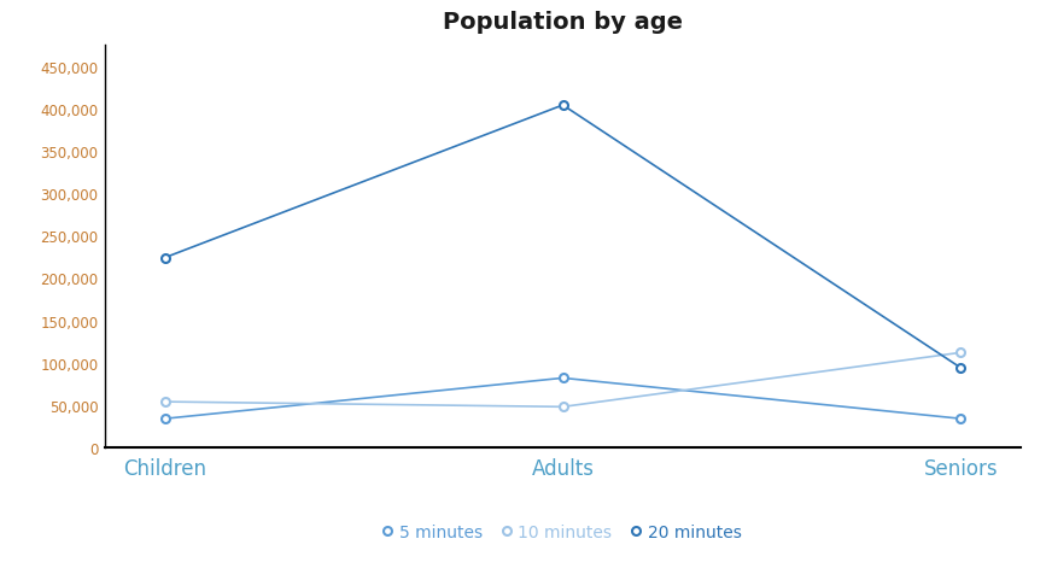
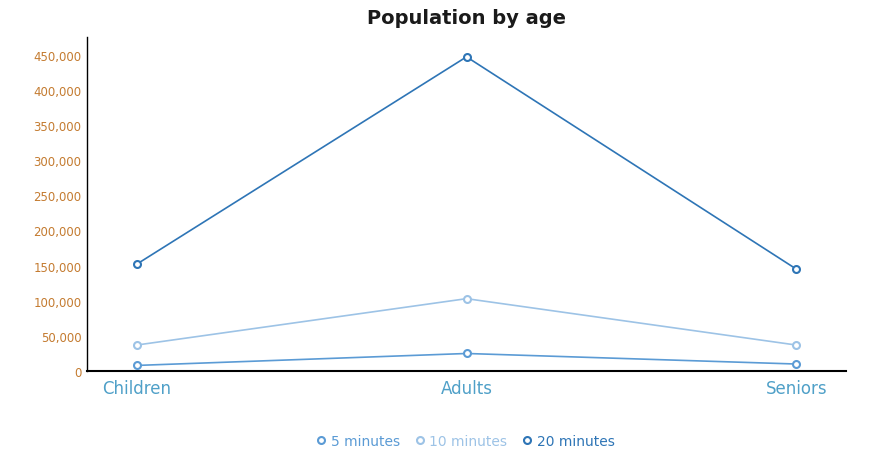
5 minutes/Children: 34,000 -> 8,000
10 minutes/Children: 54,000 -> 37,000
20 minutes/Children: 224,000 -> 152,000
5 minutes/Adults: 82,000 -> 25,000
10 minutes/Adults: 48,000 -> 103,000
20 minutes/Adults: 404,000 -> 447,000
5 minutes/Seniors: 34,000 -> 10,000
10 minutes/Seniors: 112,000 -> 37,000
20 minutes/Seniors: 94,000 -> 145,000
